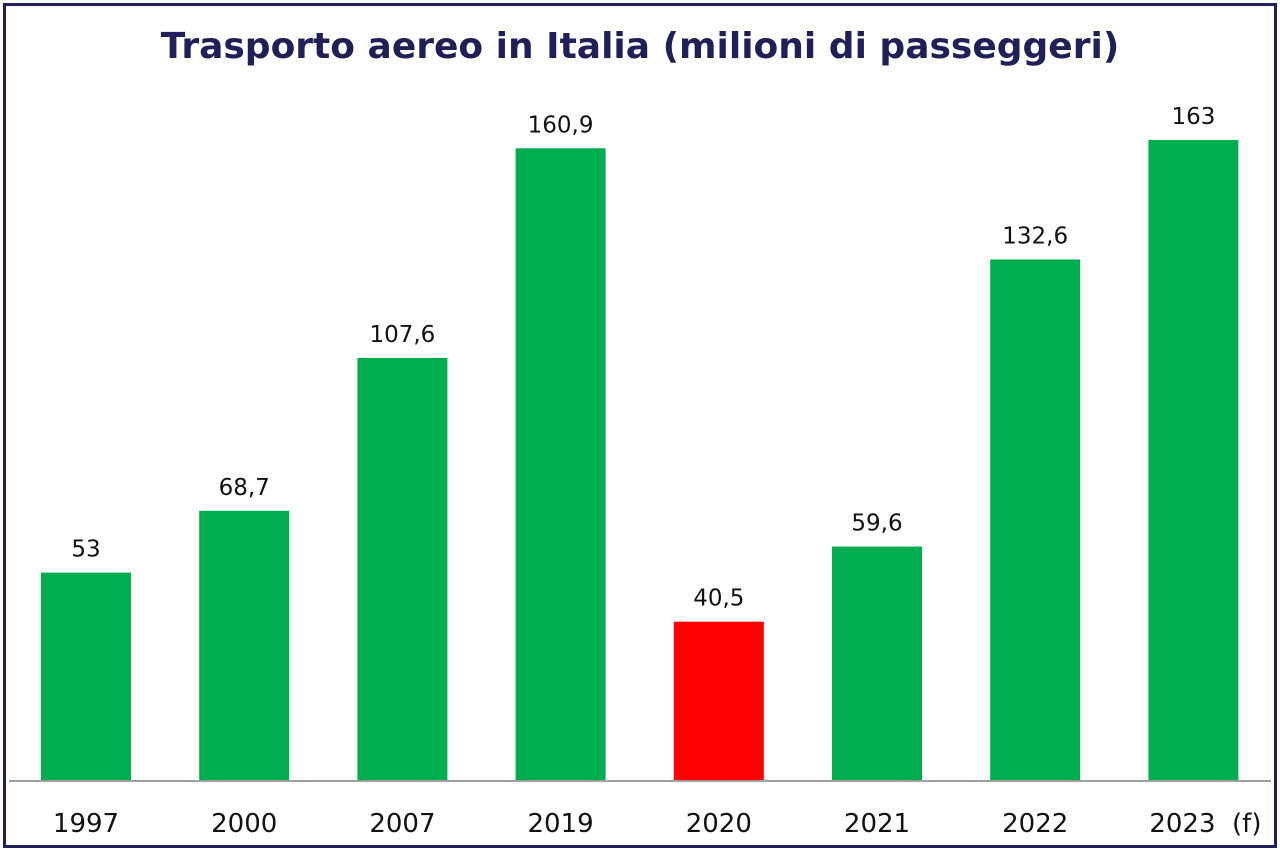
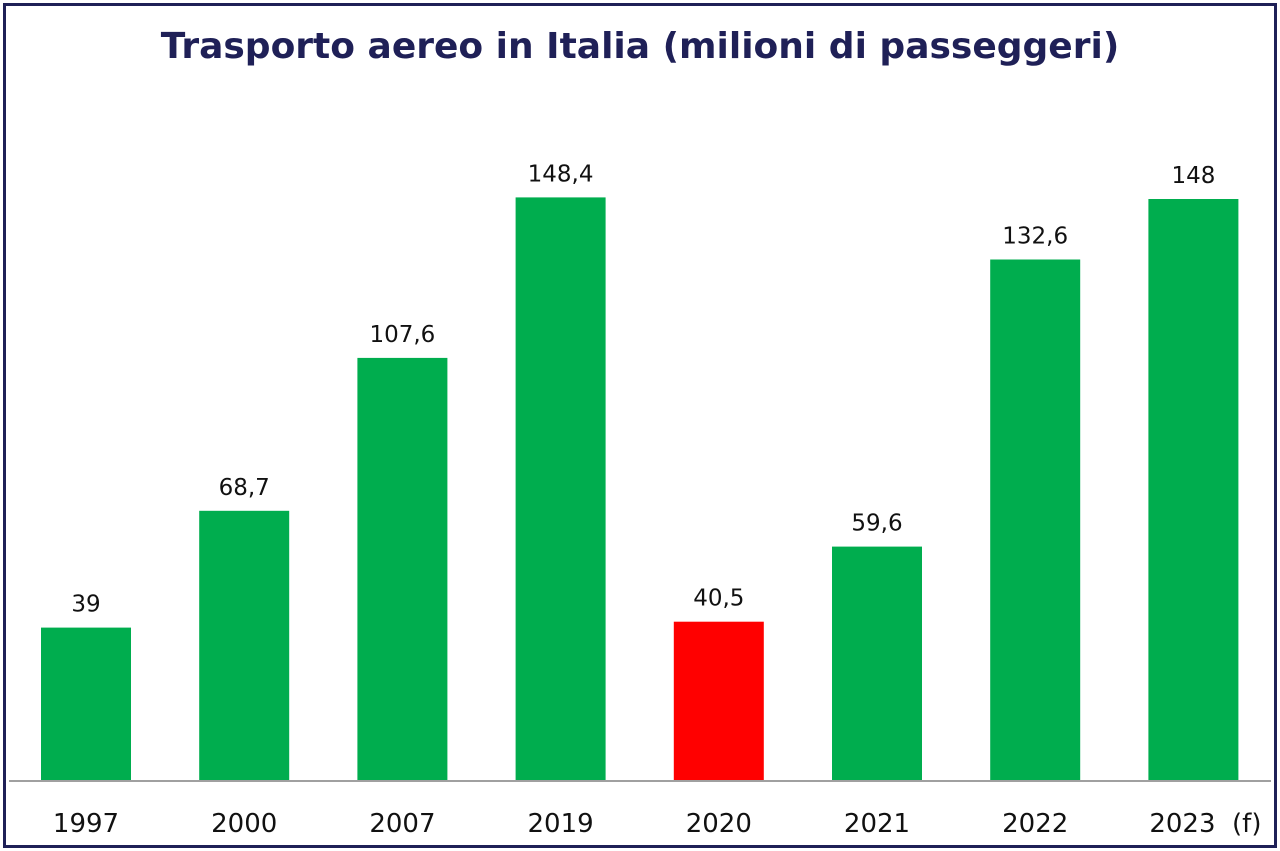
1997: 53 -> 39
2019: 160,9 -> 148,4
2023 (f): 163 -> 148
